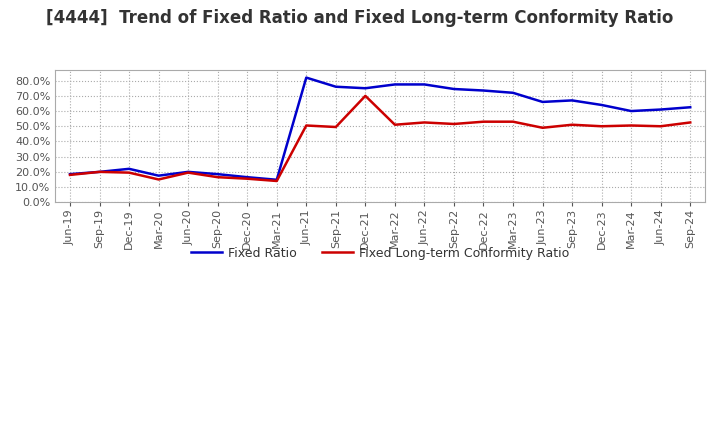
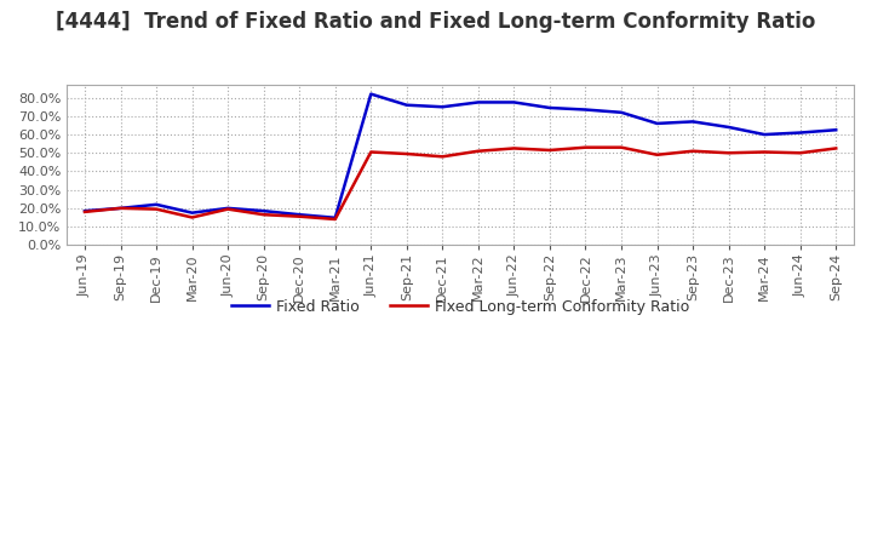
Fixed Long-term Conformity Ratio/Dec-21: 70% -> 48%
